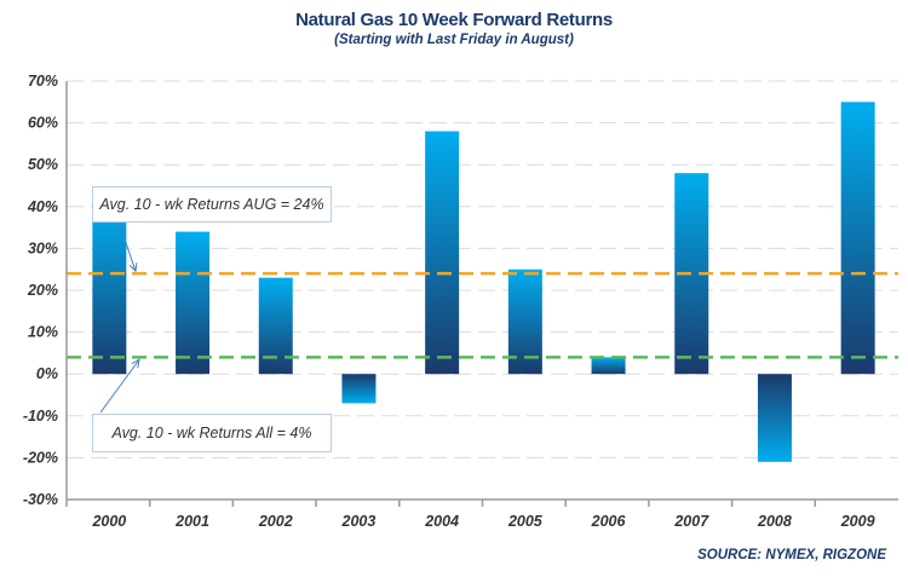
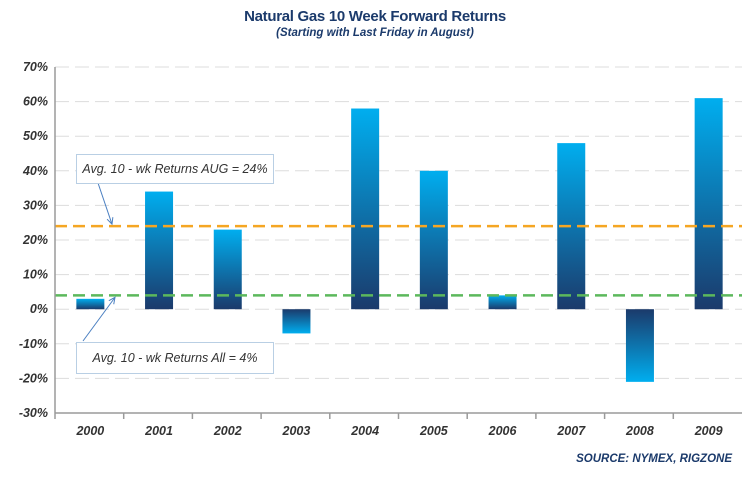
2000: 40% -> 3%
2005: 25% -> 40%
2009: 65% -> 61%
